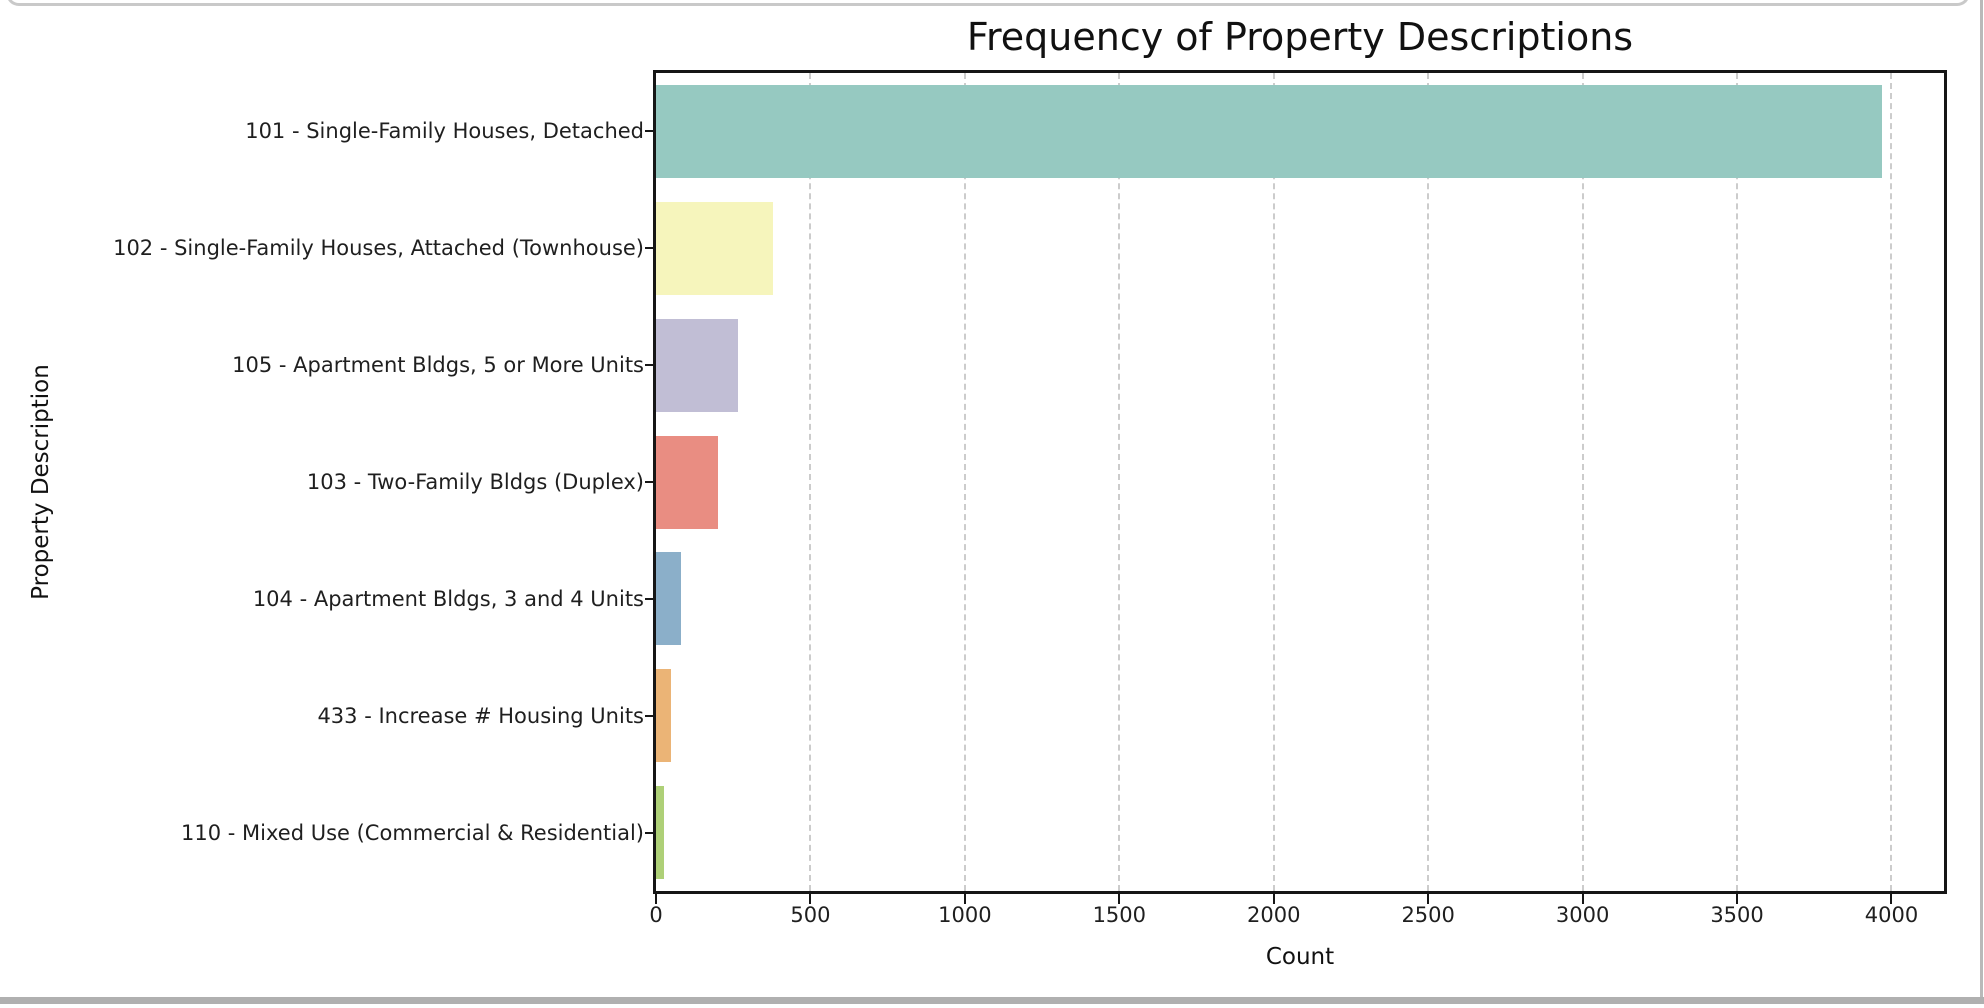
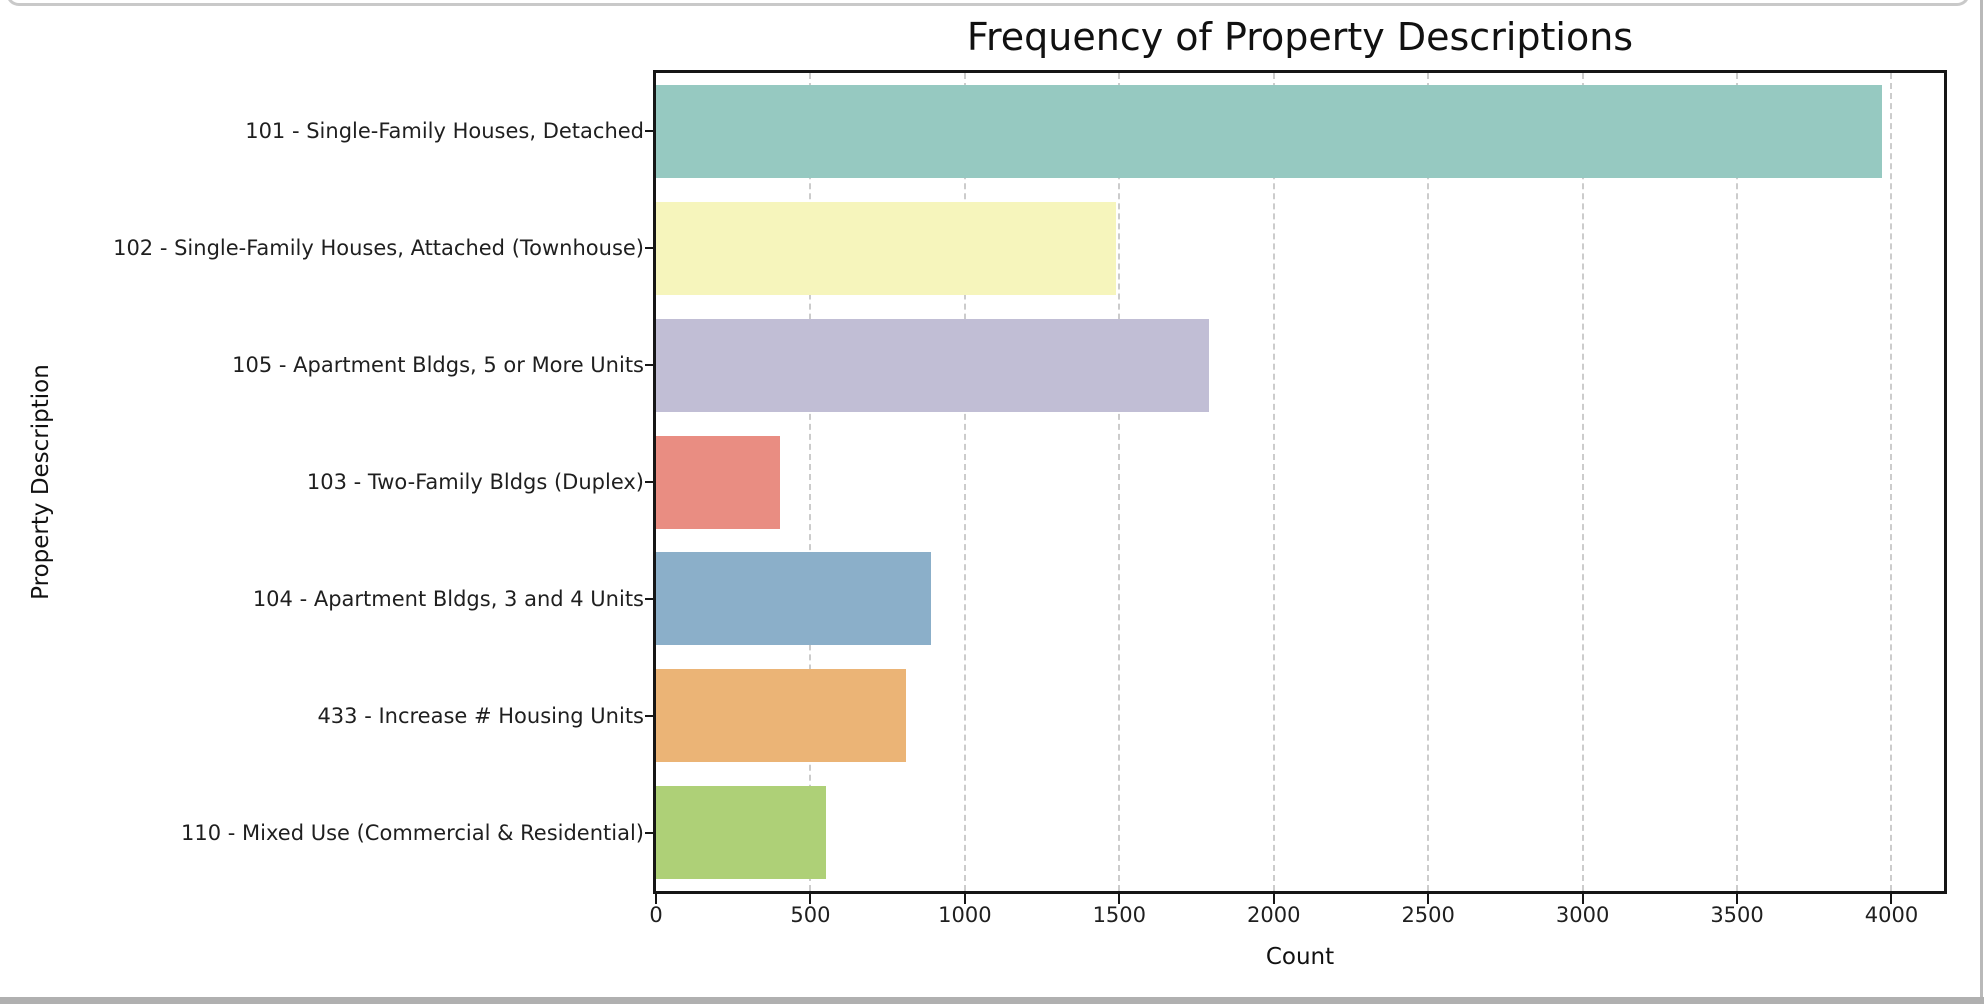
102 - Single-Family Houses, Attached (Townhouse): 380 -> 1490
105 - Apartment Bldgs, 5 or More Units: 260 -> 1790
103 - Two-Family Bldgs (Duplex): 200 -> 400
104 - Apartment Bldgs, 3 and 4 Units: 80 -> 890
433 - Increase # Housing Units: 50 -> 810
110 - Mixed Use (Commercial & Residential): 20 -> 550
